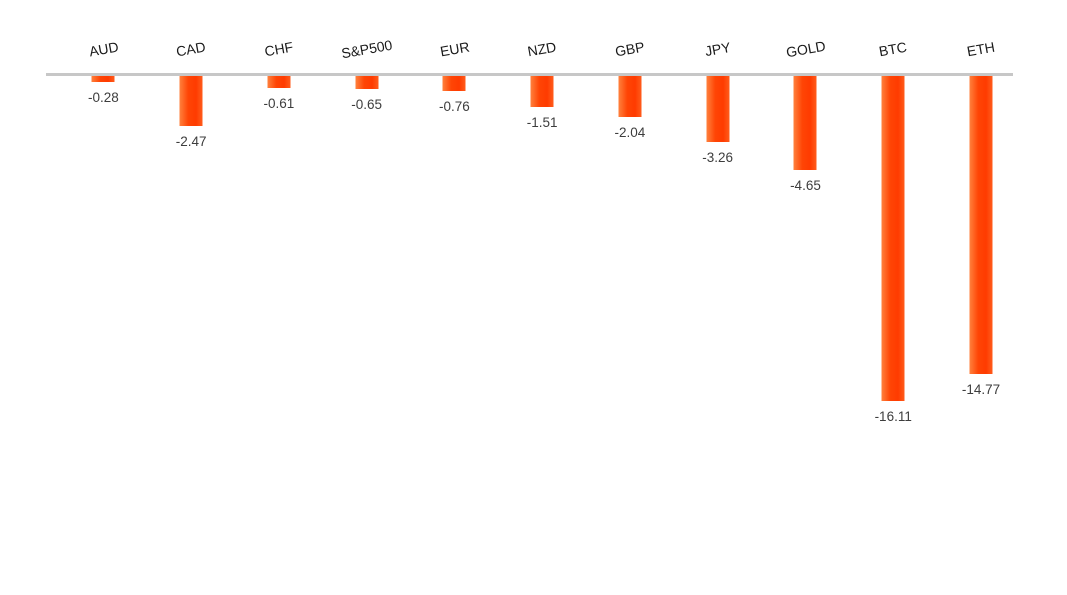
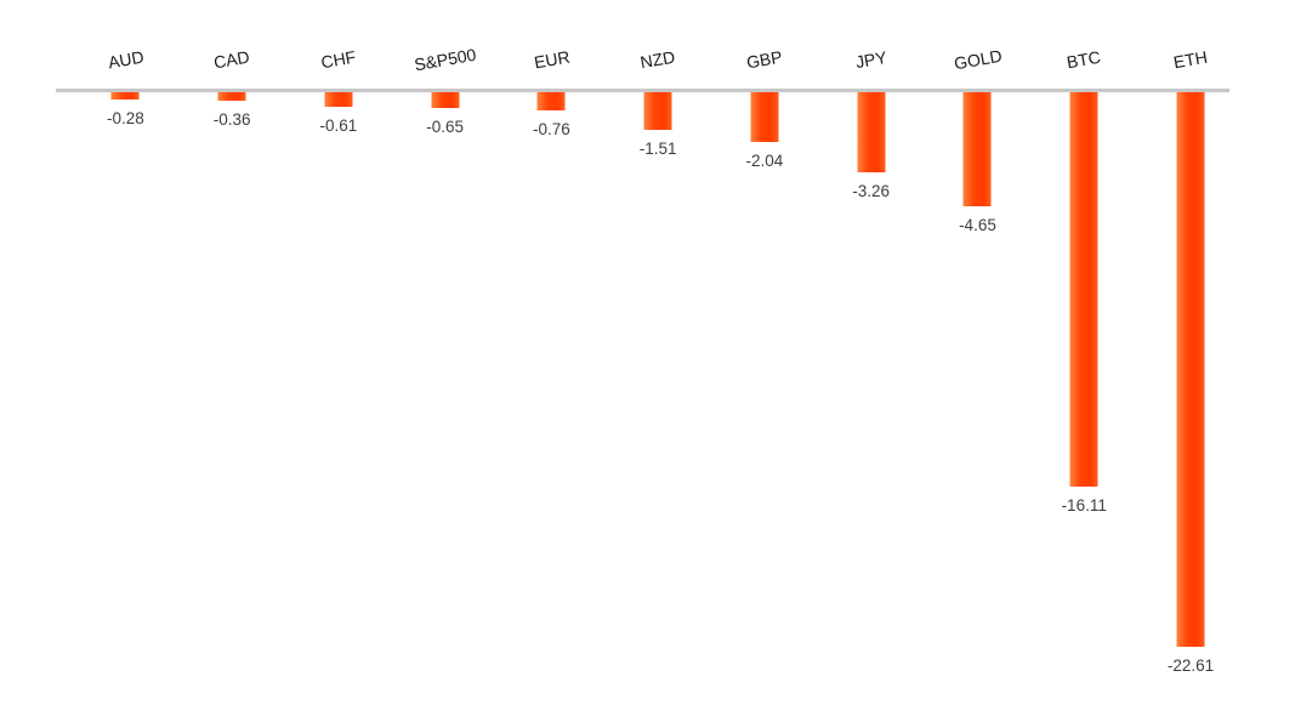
CAD: -2.47 -> -0.36
ETH: -14.77 -> -22.61
